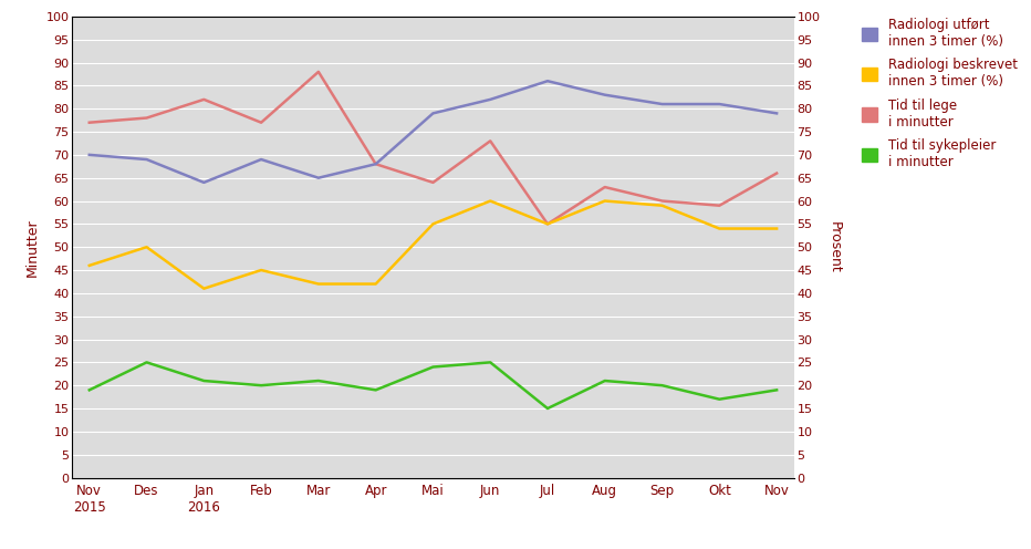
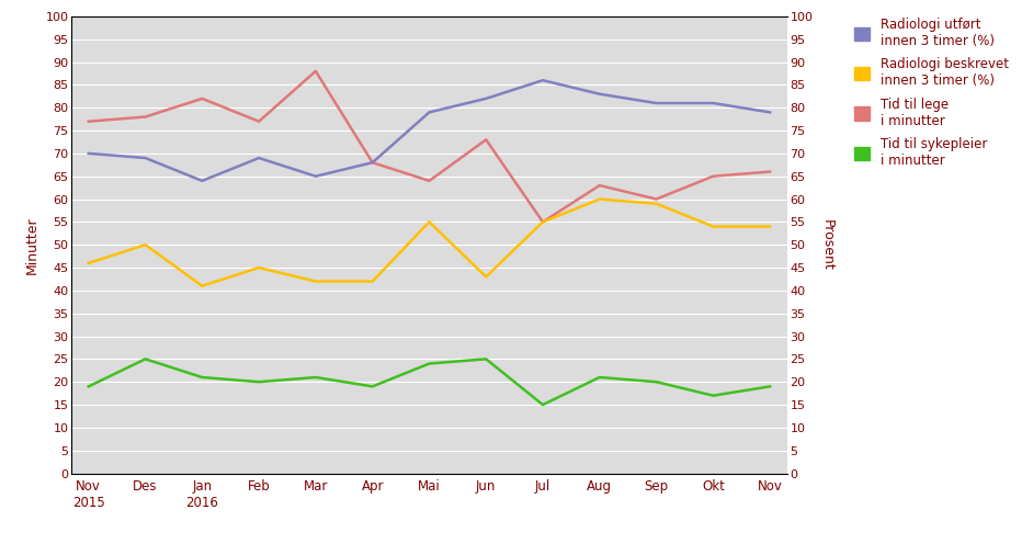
Radiologi beskrevet innen 3 timer (%)/Jun: 60 -> 43
Tid til lege i minutter/Okt: 59 -> 65
